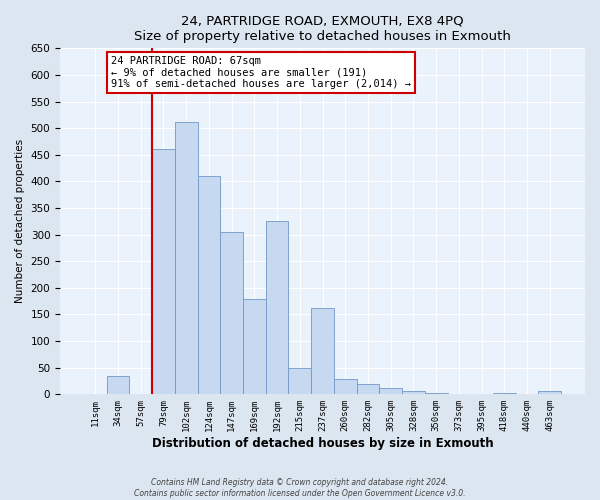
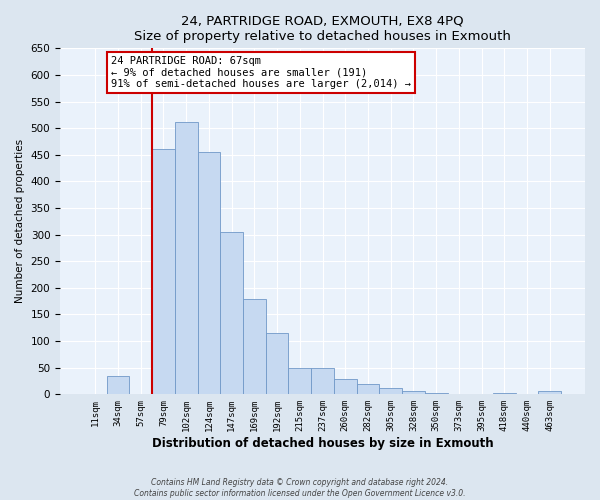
124sqm: 410 -> 455
192sqm: 326 -> 115
237sqm: 162 -> 50
